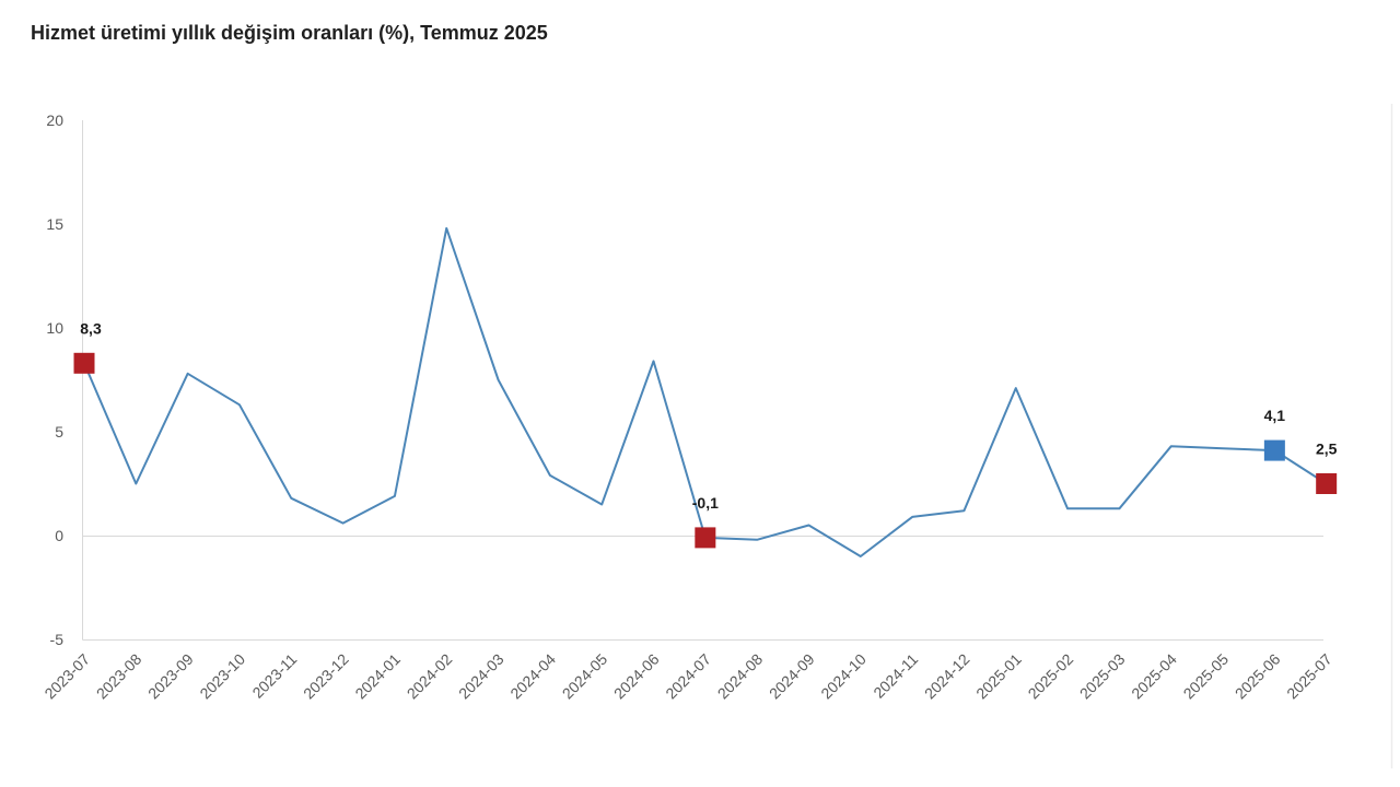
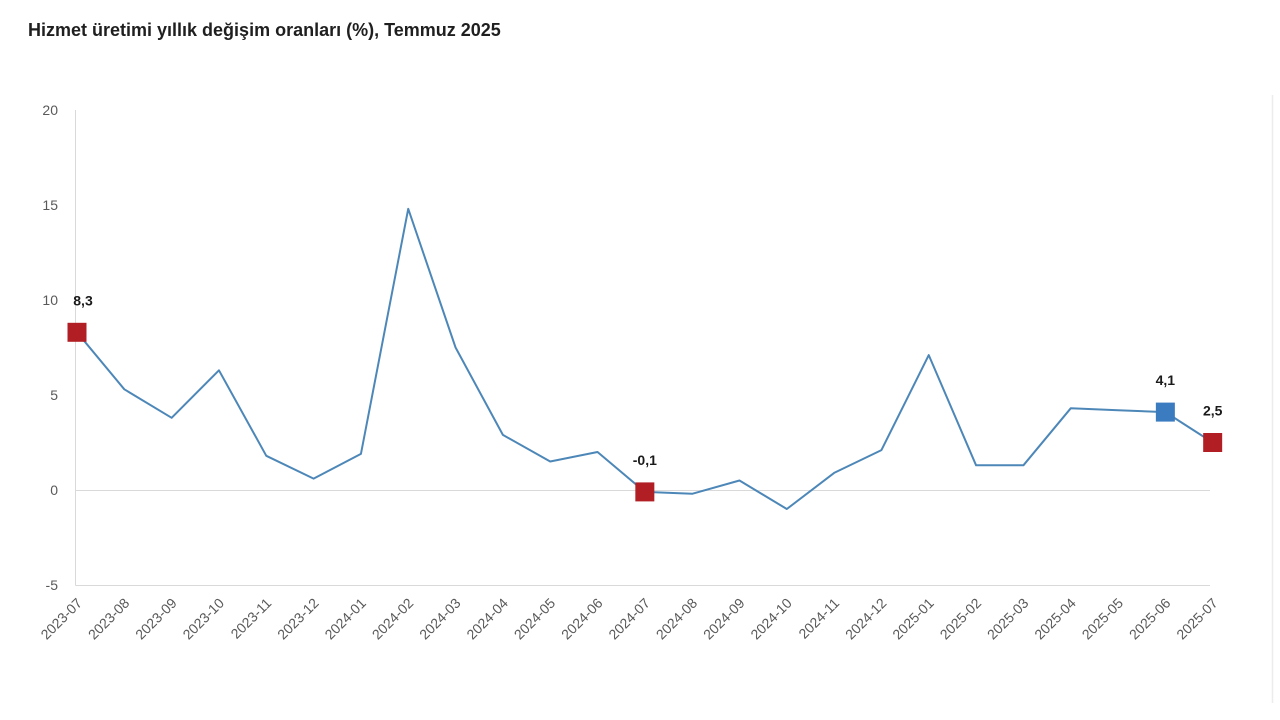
2023-08: 2.5 -> 5.3
2023-09: 7.8 -> 3.8
2024-06: 8.4 -> 2.0
2024-12: 1.2 -> 2.1
